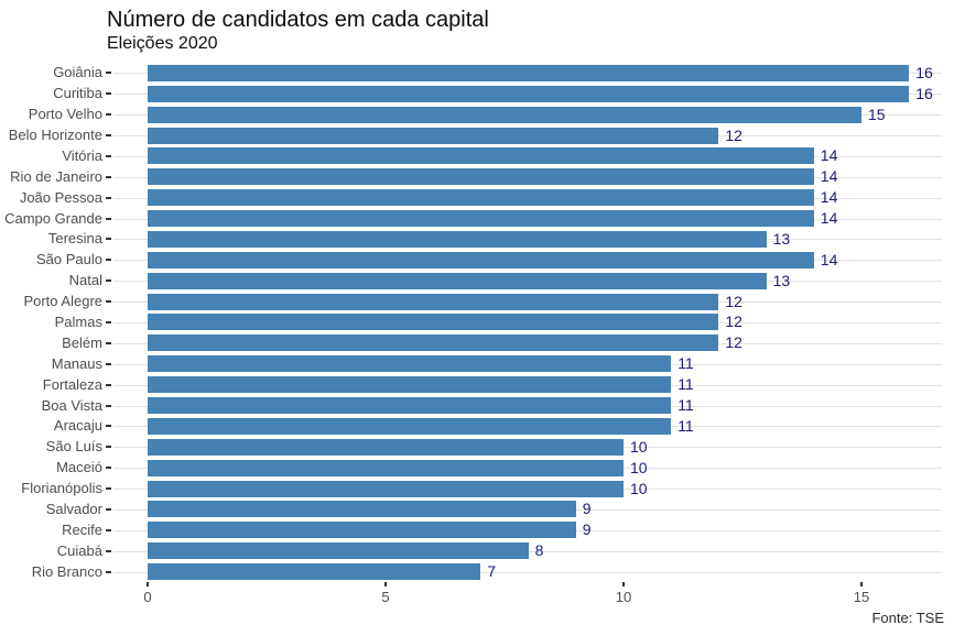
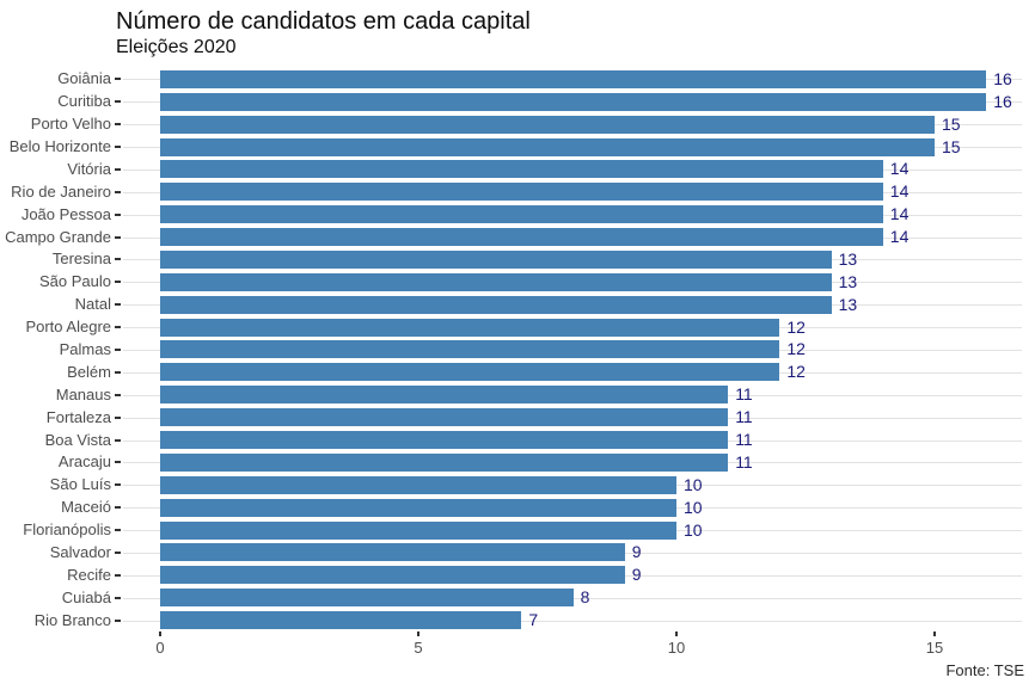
Belo Horizonte: 12 -> 15
São Paulo: 14 -> 13
